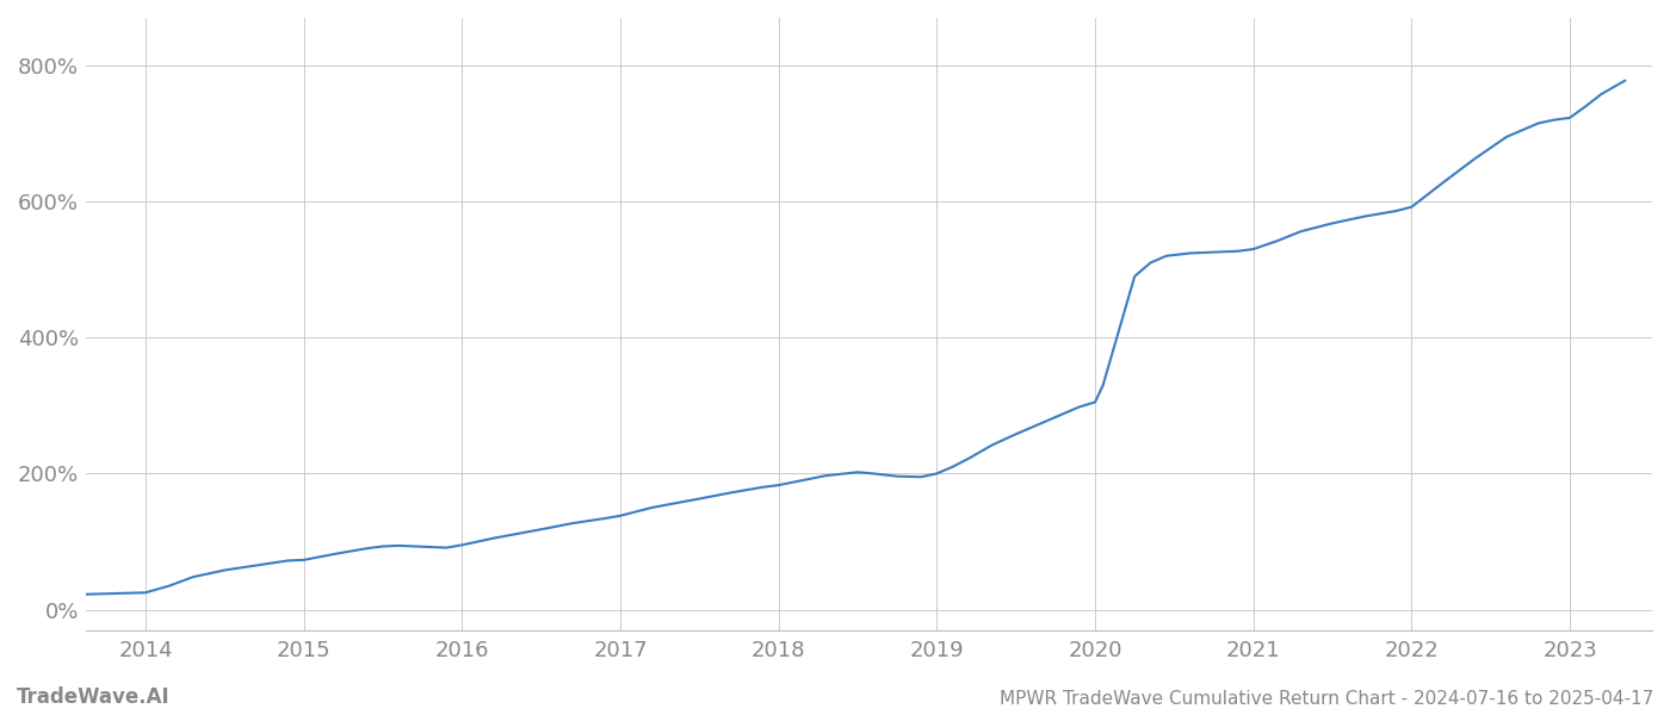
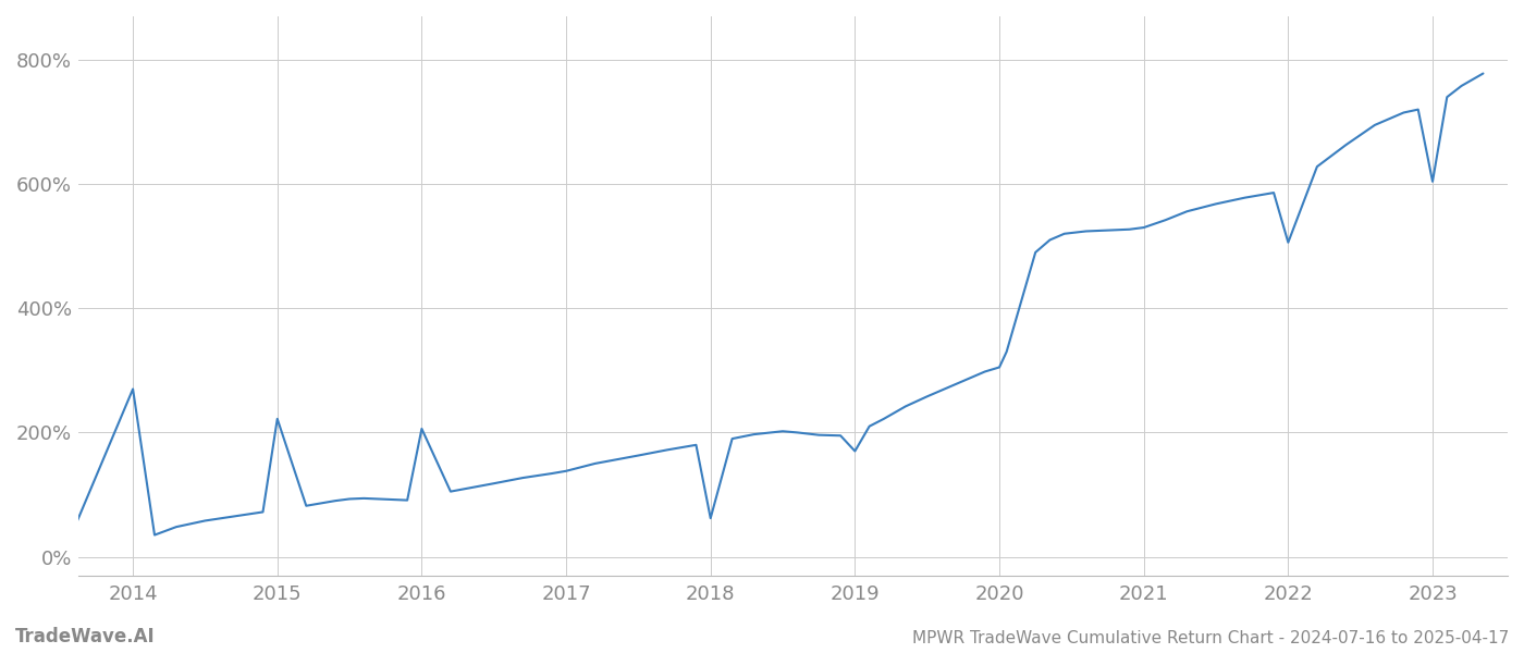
2014: 25% -> 270%
2015: 73% -> 222%
2016: 95% -> 206%
2018: 183% -> 62%
2019: 200% -> 170%
2022: 592% -> 506%
2023: 723% -> 604%
